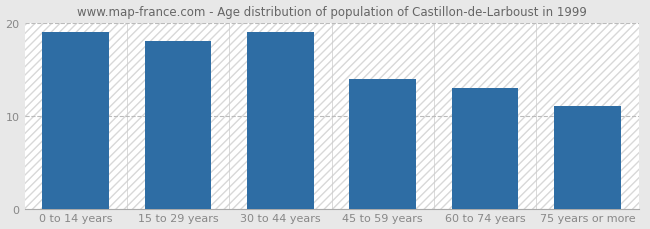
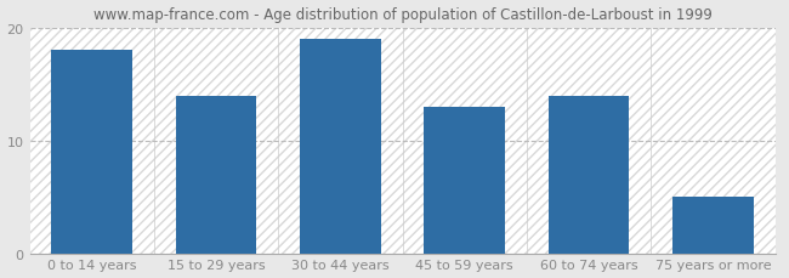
0 to 14 years: 19 -> 18
15 to 29 years: 18 -> 14
45 to 59 years: 14 -> 13
60 to 74 years: 13 -> 14
75 years or more: 11 -> 5
